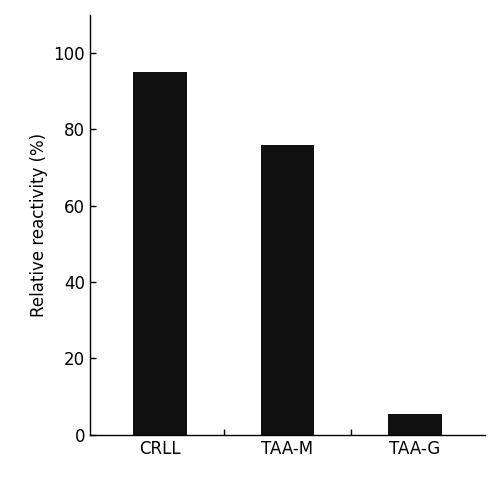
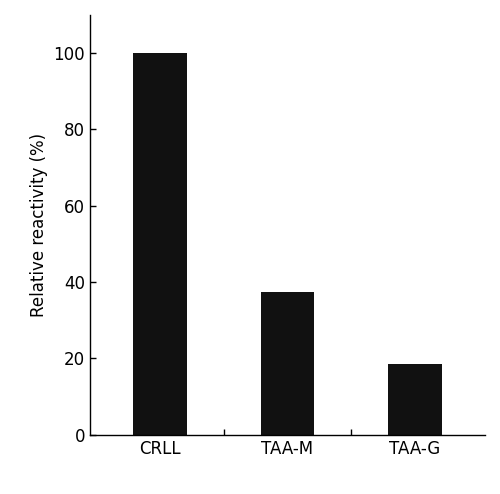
CRLL: 95.0 -> 100.0
TAA-M: 76.0 -> 37.5
TAA-G: 5.5 -> 18.5
